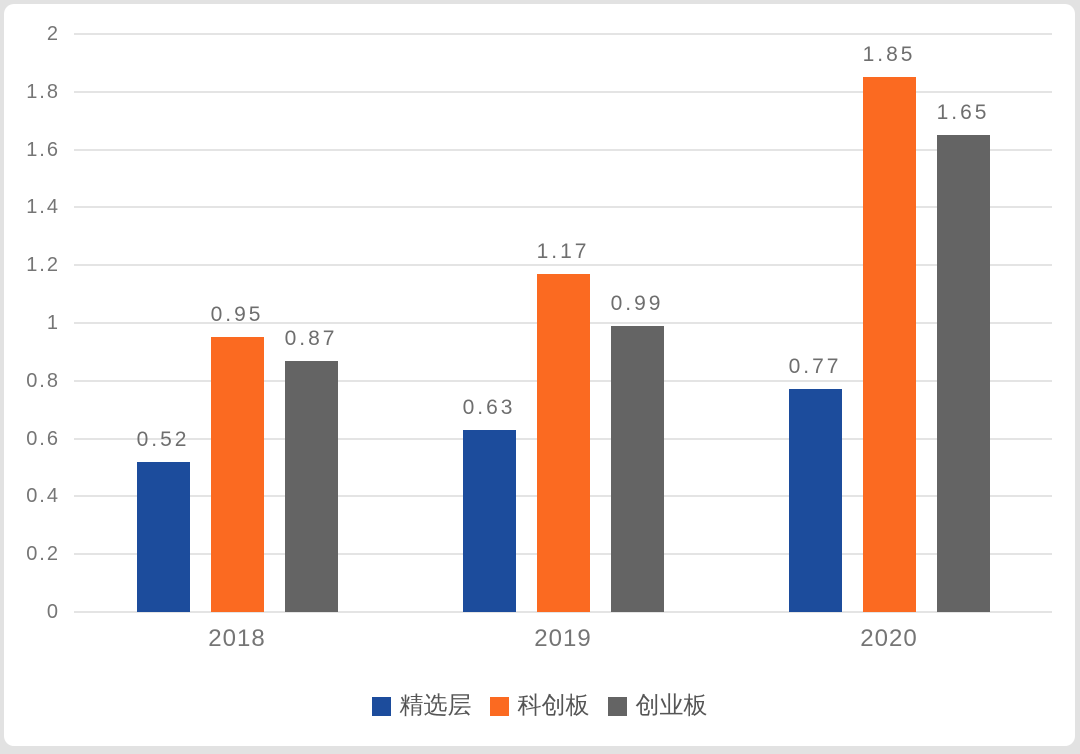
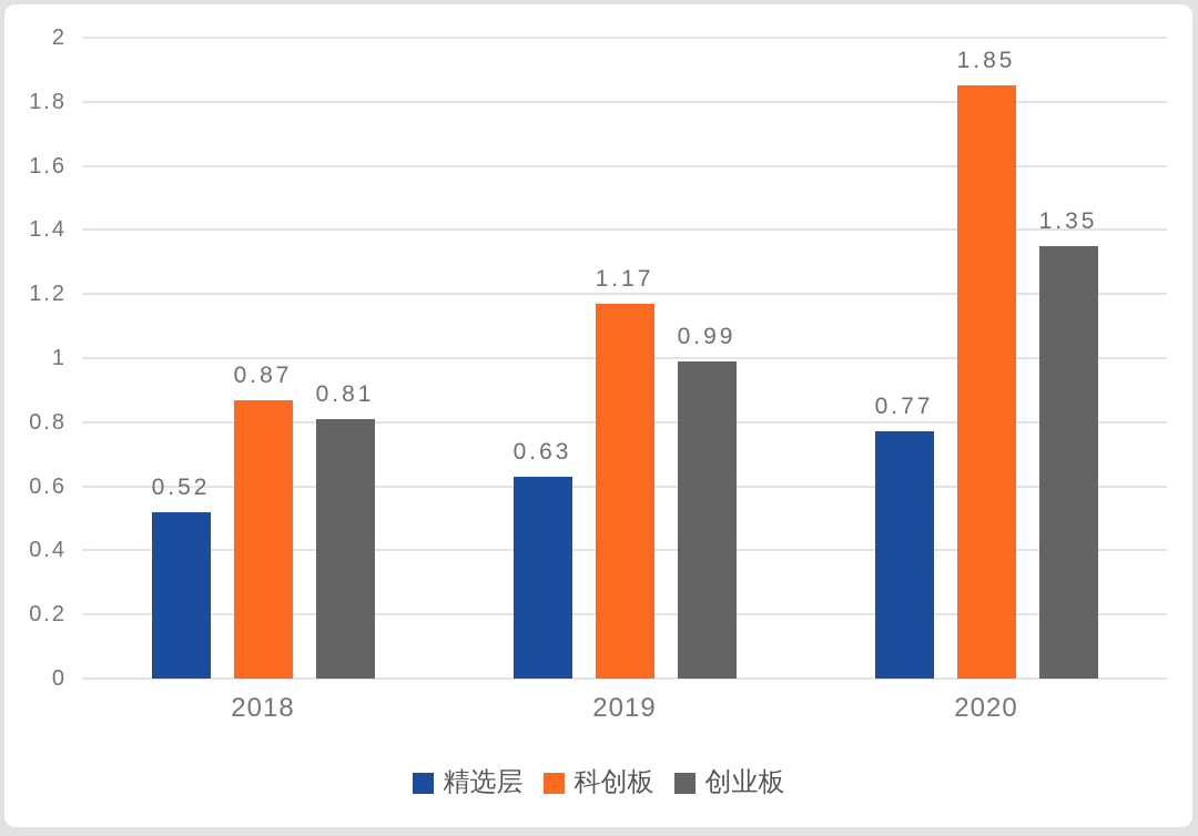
科创板/2018: 0.95 -> 0.87
创业板/2018: 0.87 -> 0.81
创业板/2020: 1.65 -> 1.35
